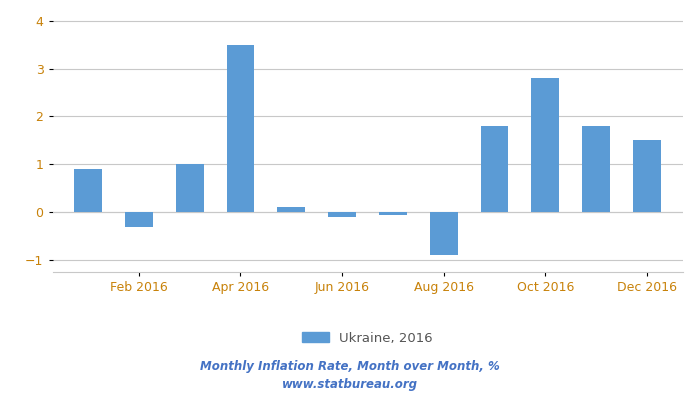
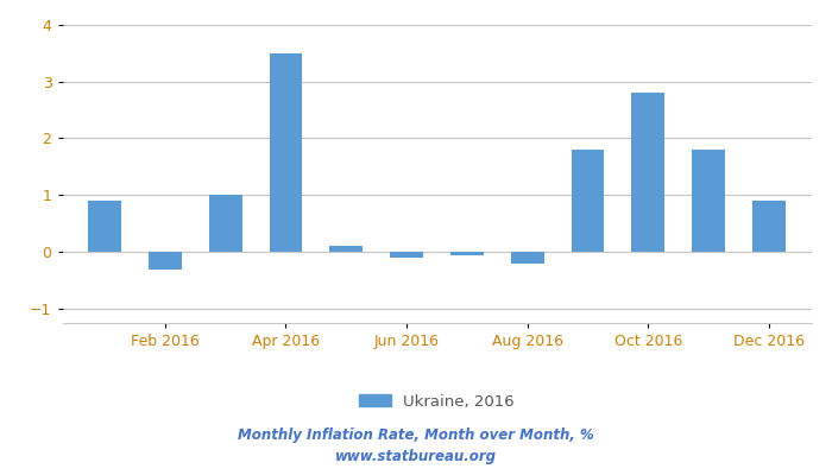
Aug 2016: -0.90 -> -0.20
Dec 2016: 1.50 -> 0.90
